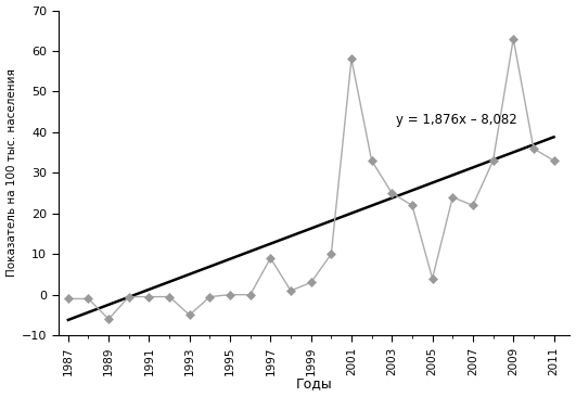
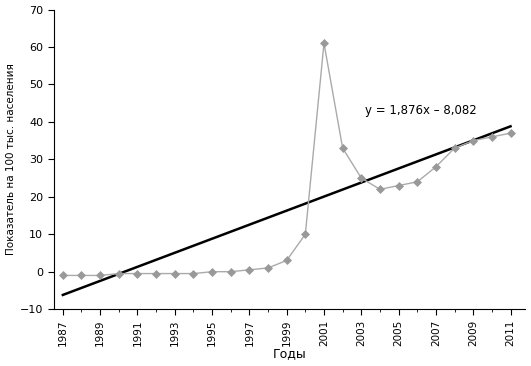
1989: -6.0 -> -1.0
1993: -5.0 -> -0.5
1997: 9.0 -> 0.5
2001: 58.0 -> 61.0
2005: 4.0 -> 23.0
2007: 22.0 -> 28.0
2009: 63.0 -> 35.0
2011: 33.0 -> 37.0
